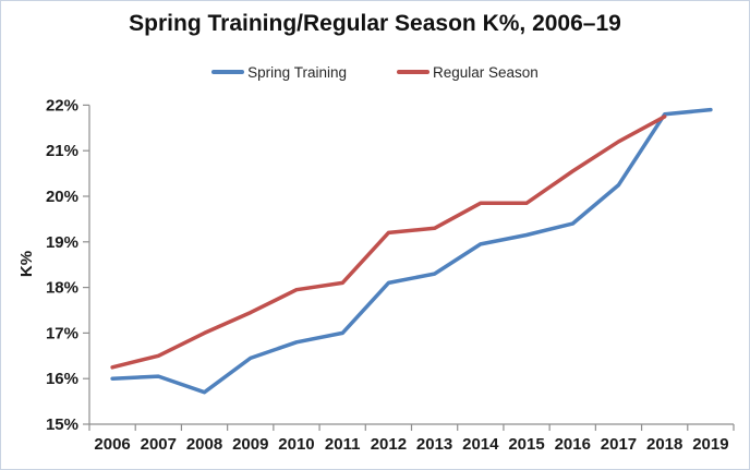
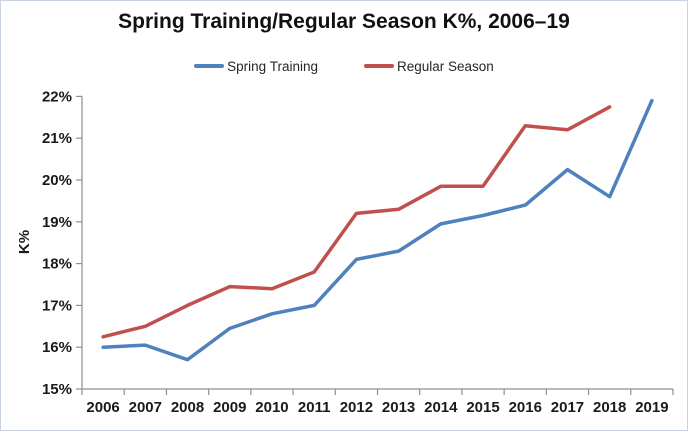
Regular Season/2010: 17.9% -> 17.4%
Regular Season/2011: 18.1% -> 17.8%
Regular Season/2016: 20.6% -> 21.3%
Spring Training/2018: 21.8% -> 19.6%
